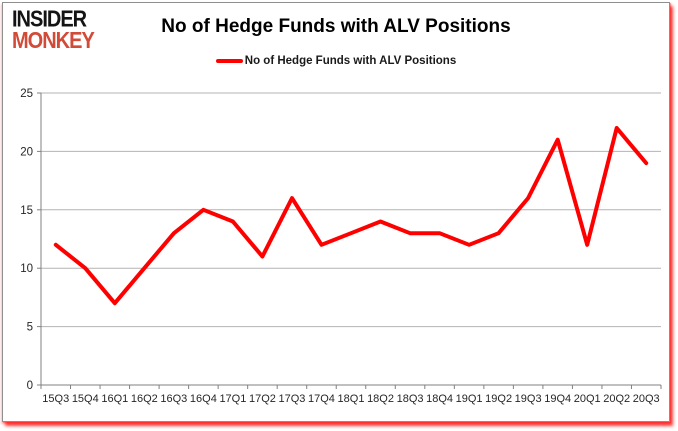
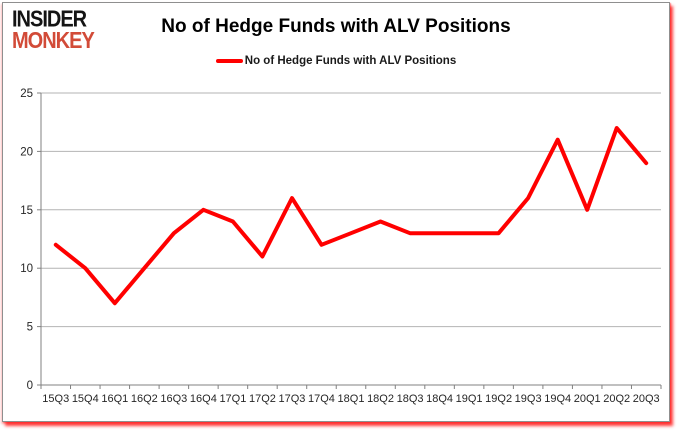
19Q1: 12 -> 13
20Q1: 12 -> 15
